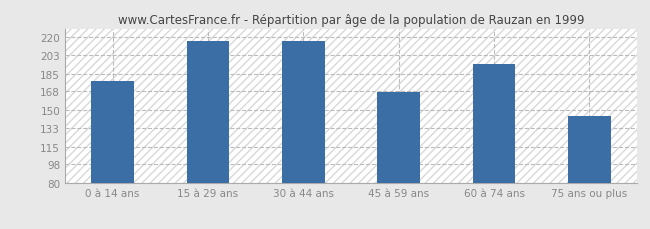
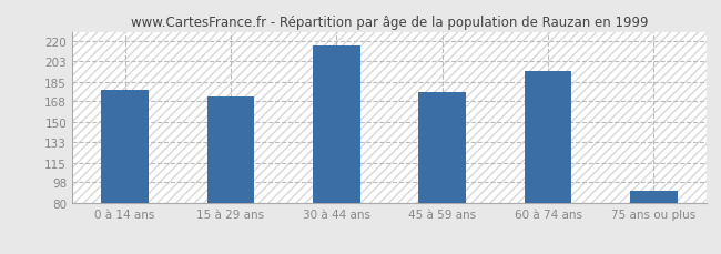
15 à 29 ans: 216 -> 172
45 à 59 ans: 167 -> 176
75 ans ou plus: 144 -> 91
